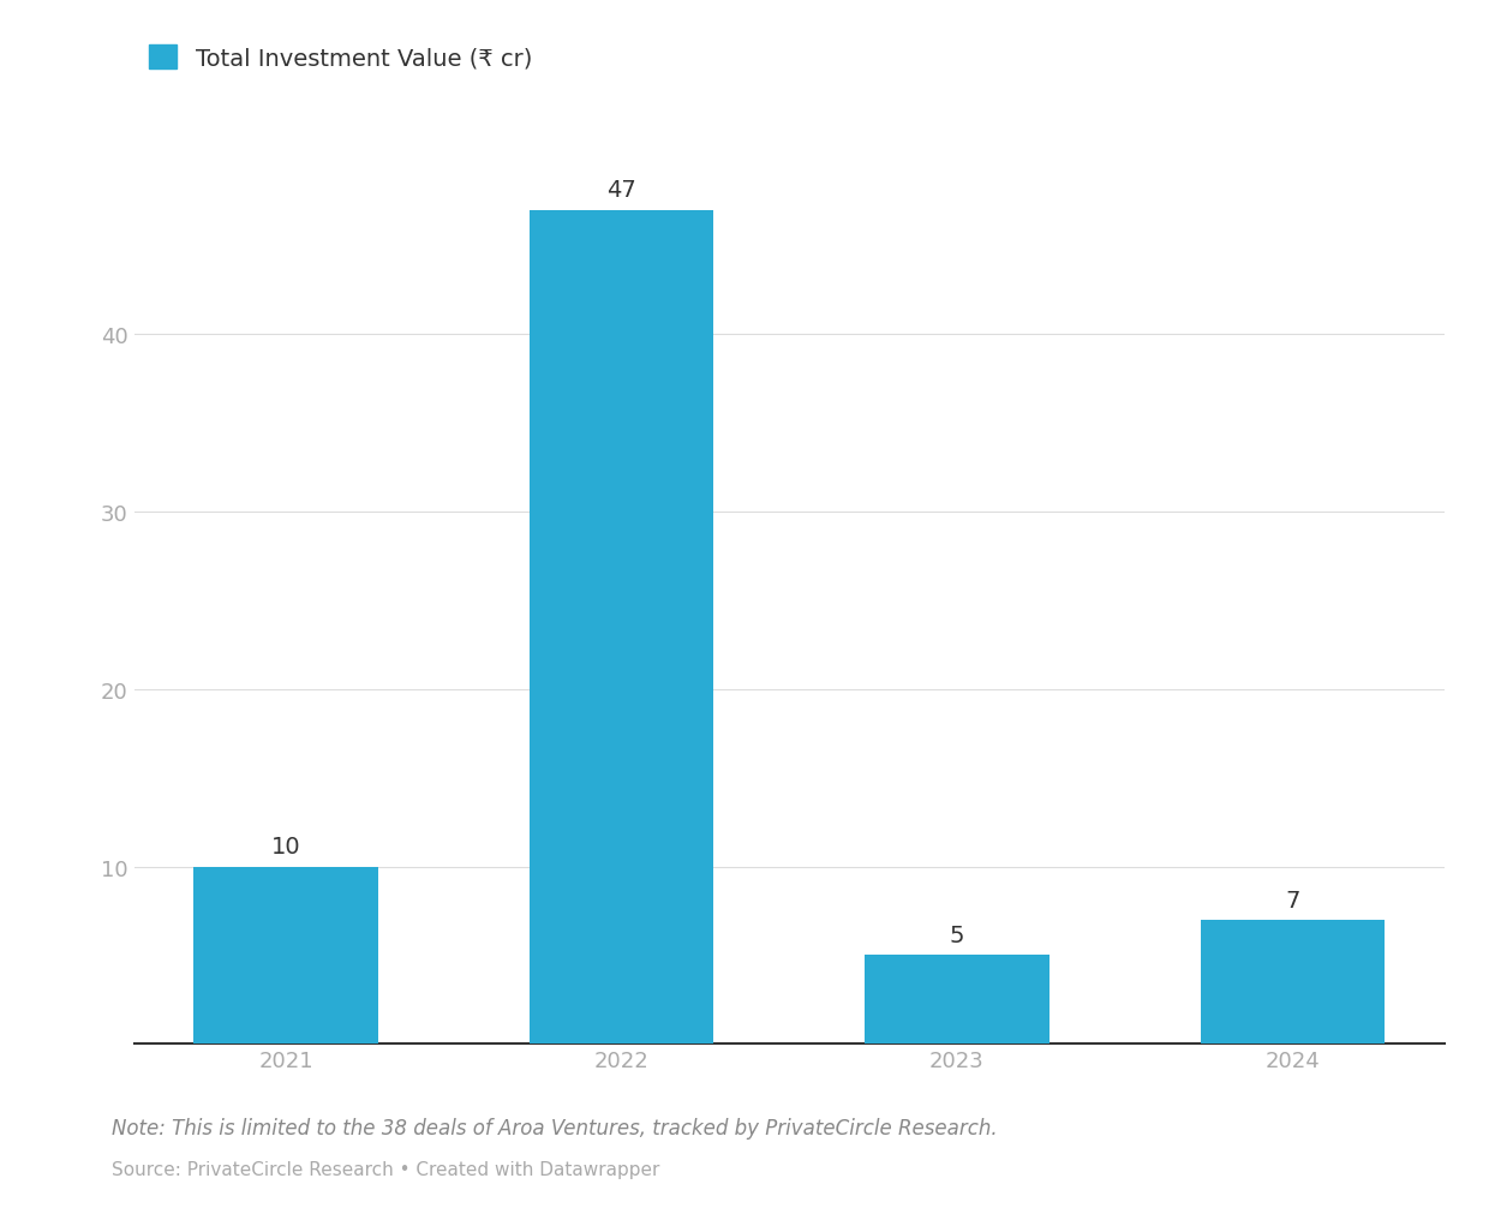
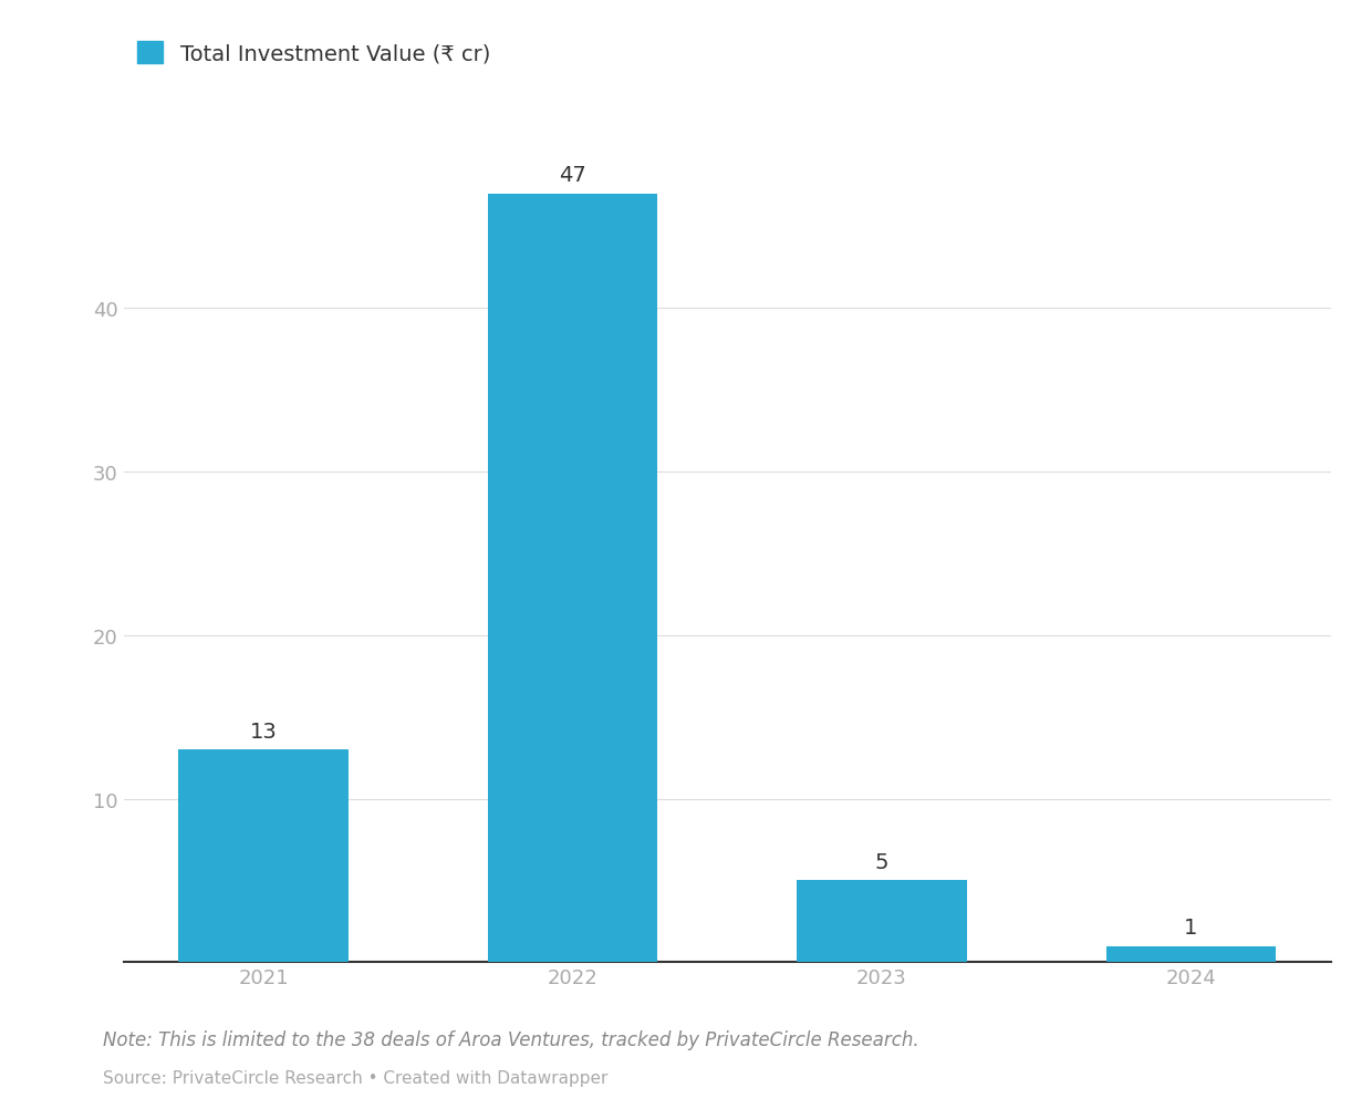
2021: 10 -> 13
2024: 7 -> 1
